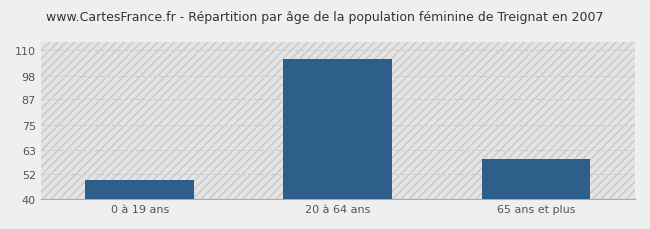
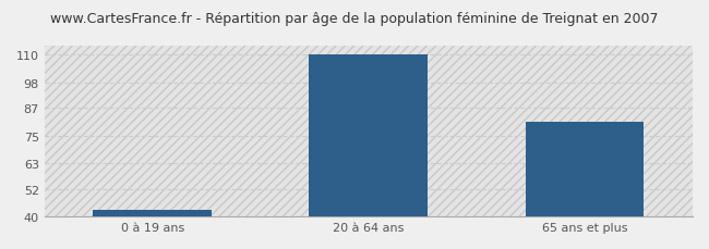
0 à 19 ans: 49 -> 43
20 à 64 ans: 106 -> 110
65 ans et plus: 59 -> 81
